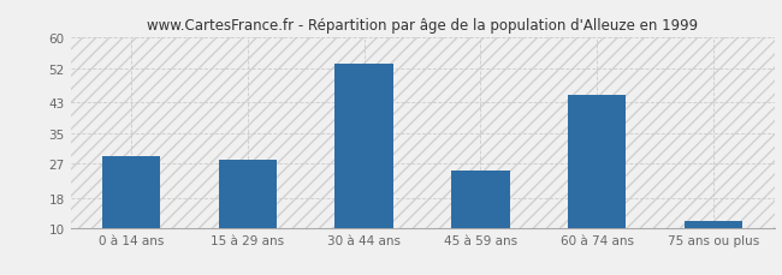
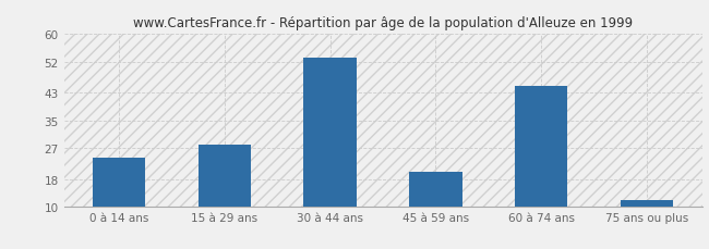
0 à 14 ans: 29 -> 24
45 à 59 ans: 25 -> 20
